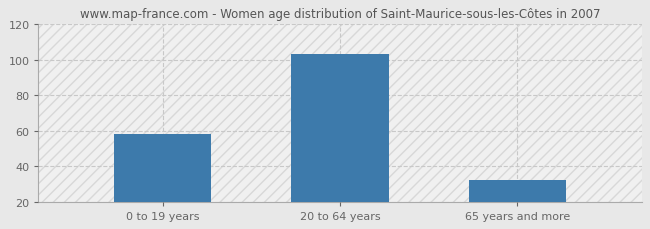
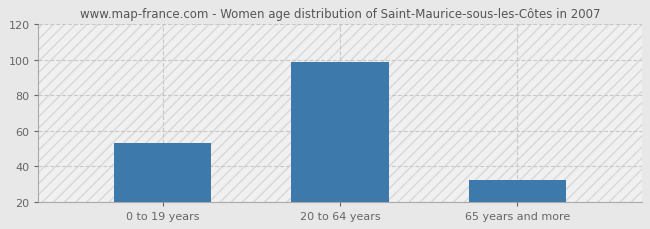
0 to 19 years: 58 -> 53
20 to 64 years: 103 -> 99
